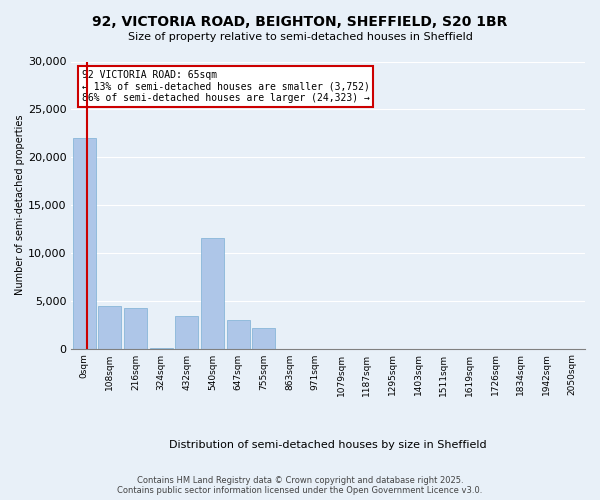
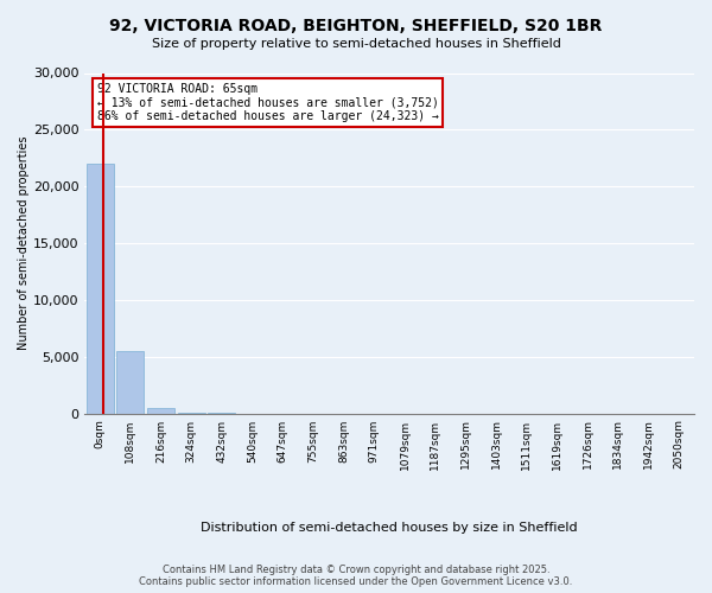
108sqm: 4,400 -> 5,500
216sqm: 4,200 -> 500
432sqm: 3,400 -> 0
540sqm: 11,600 -> 0
647sqm: 3,000 -> 0
755sqm: 2,200 -> 0
